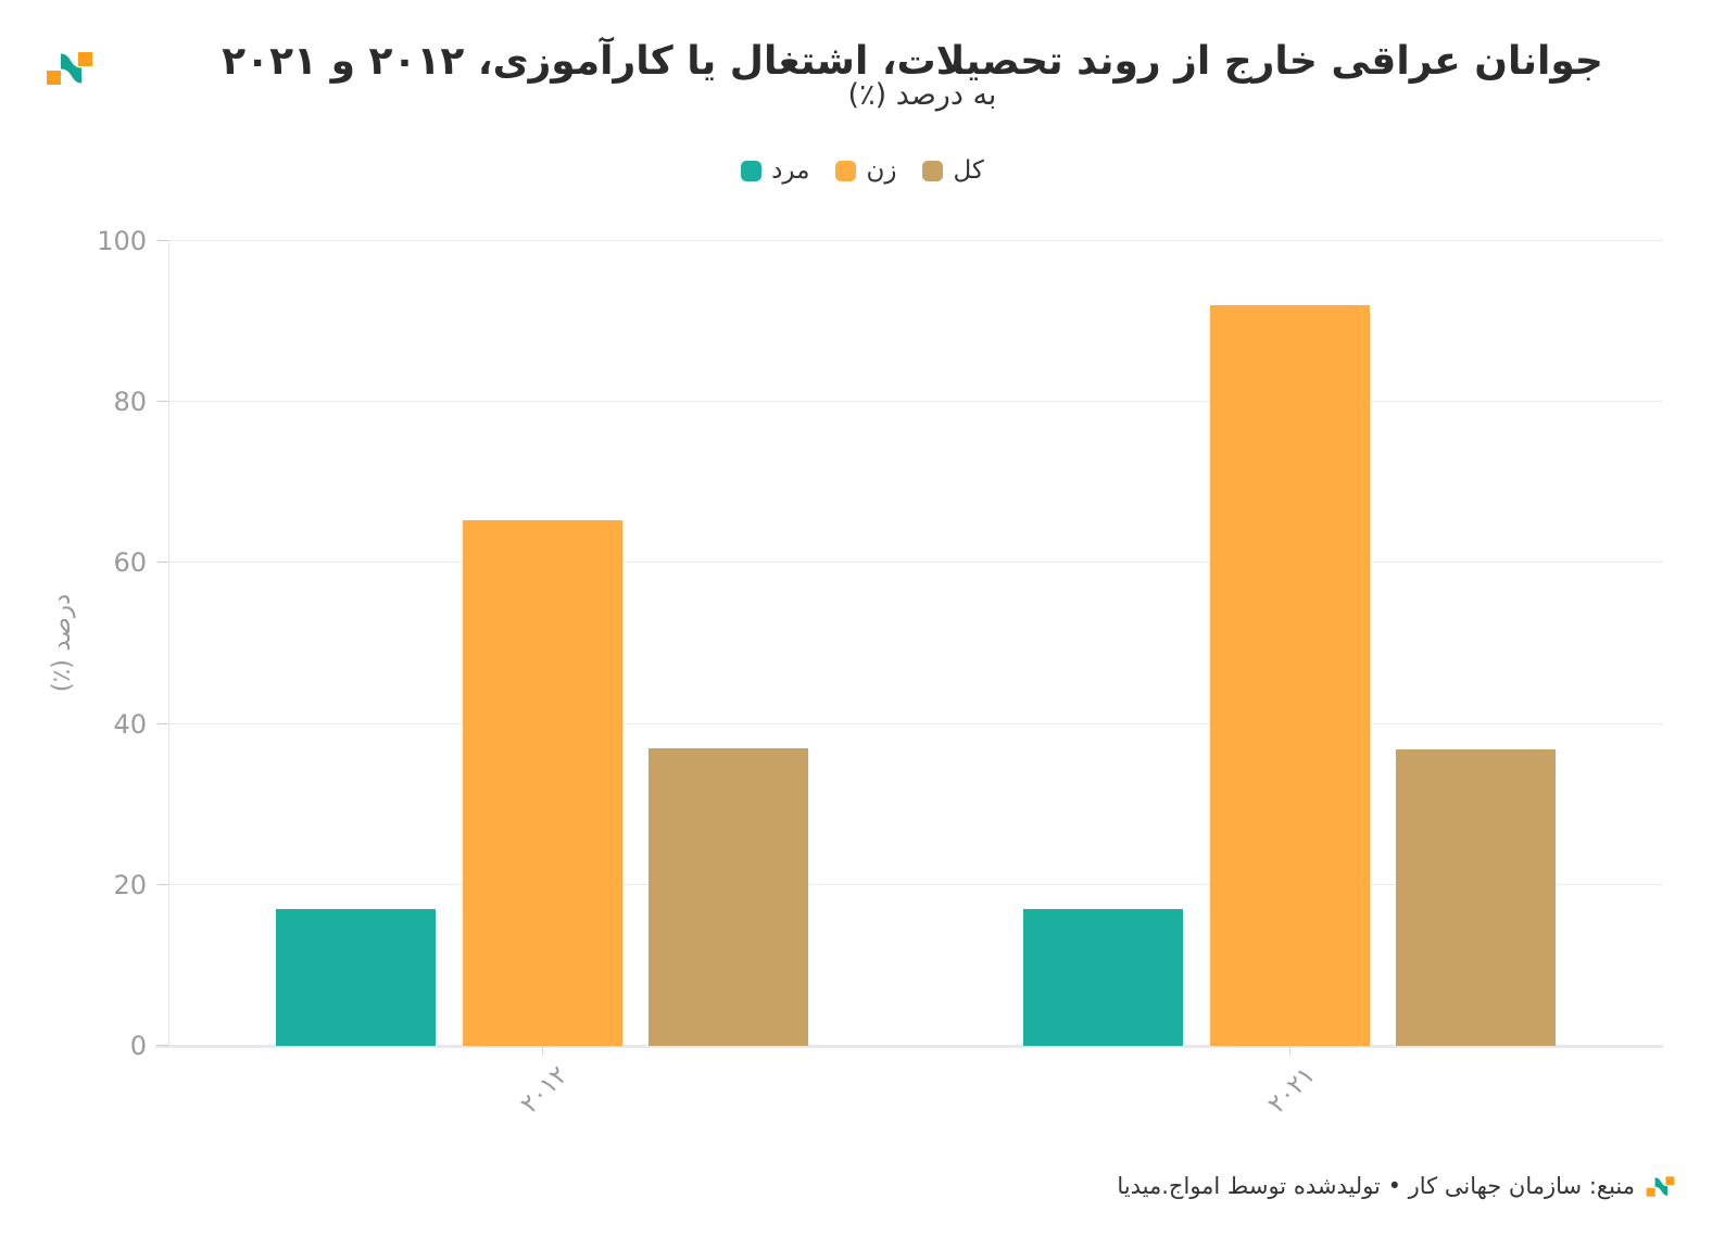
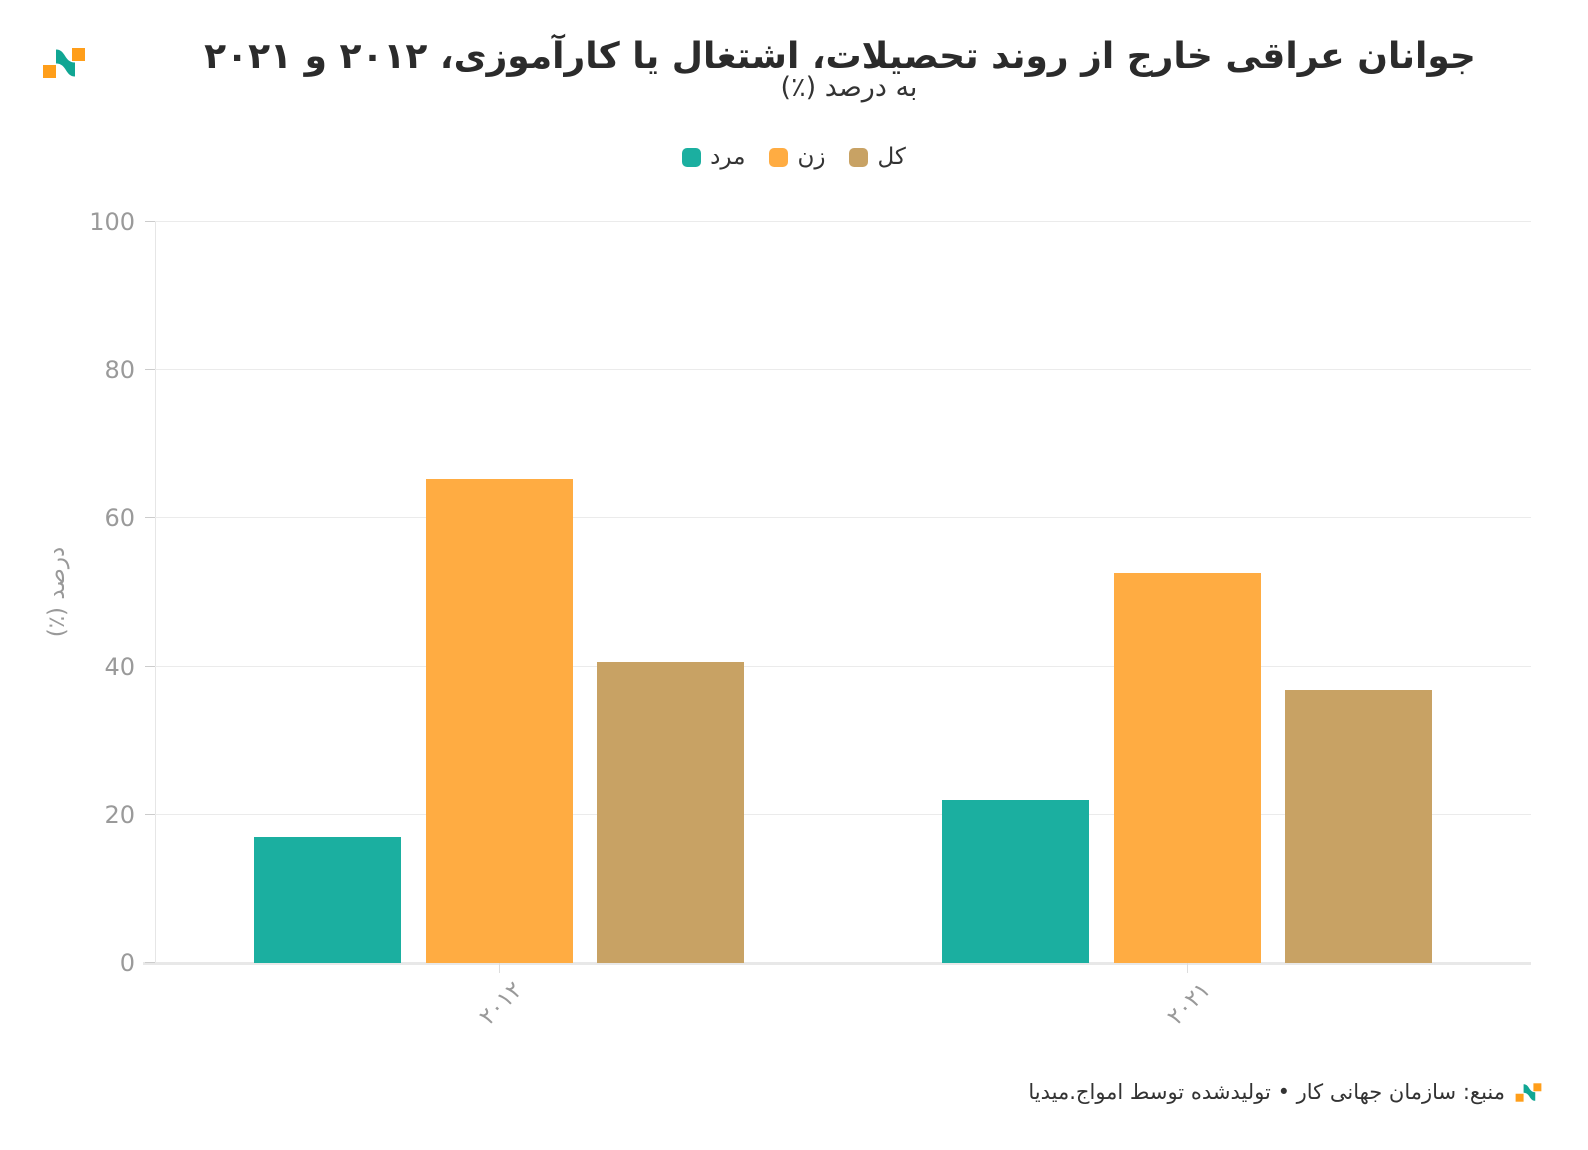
کل/٢٠١٢: 37 -> 41
مرد/٢٠٢١: 17 -> 22
زن/٢٠٢١: 92 -> 53
